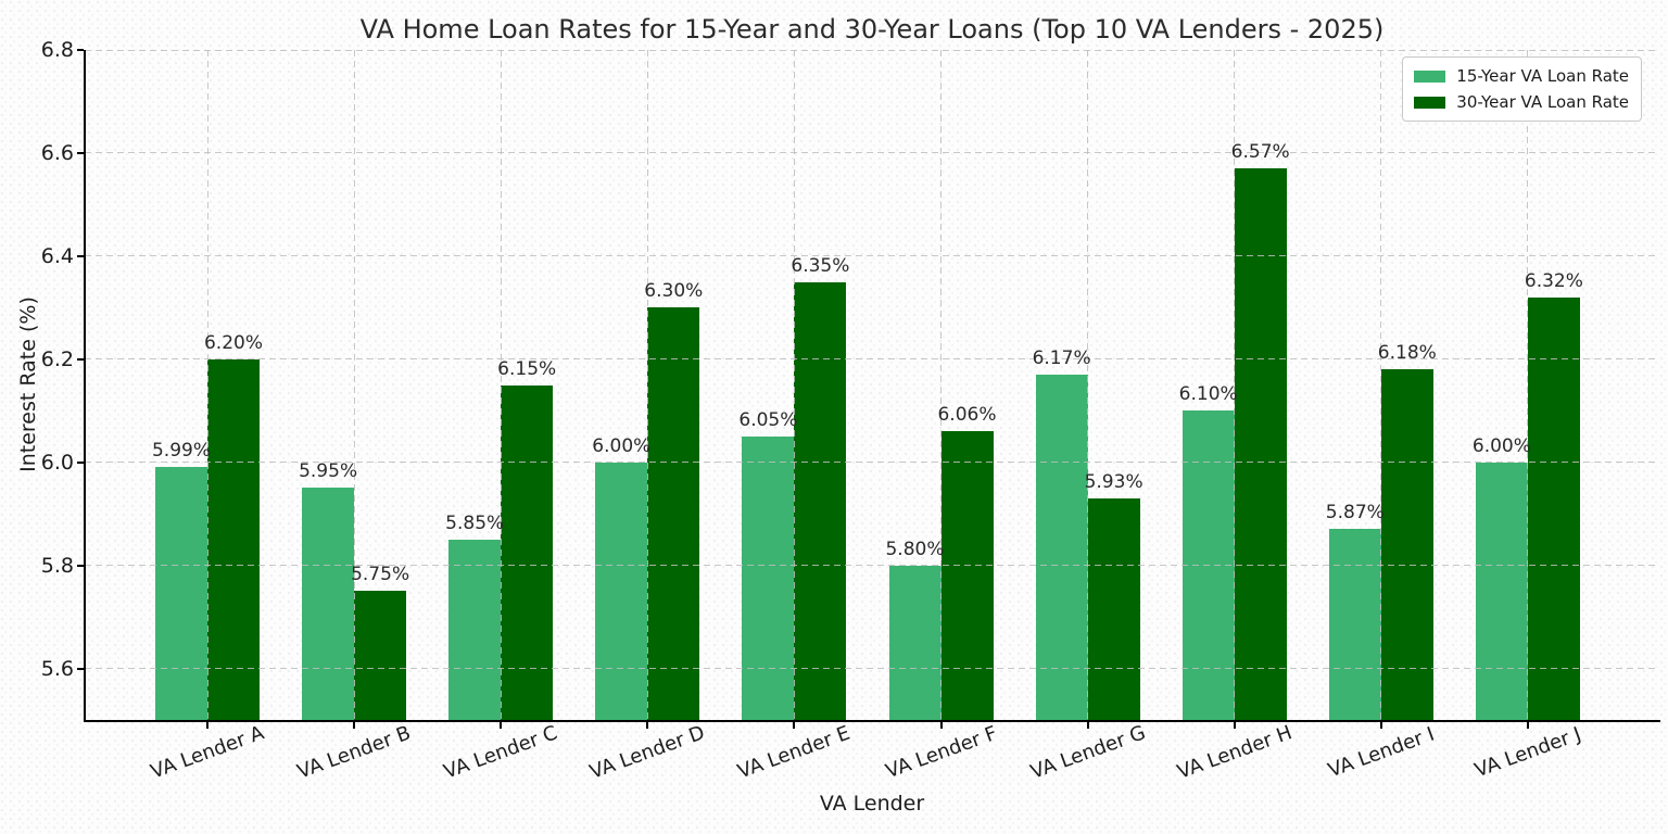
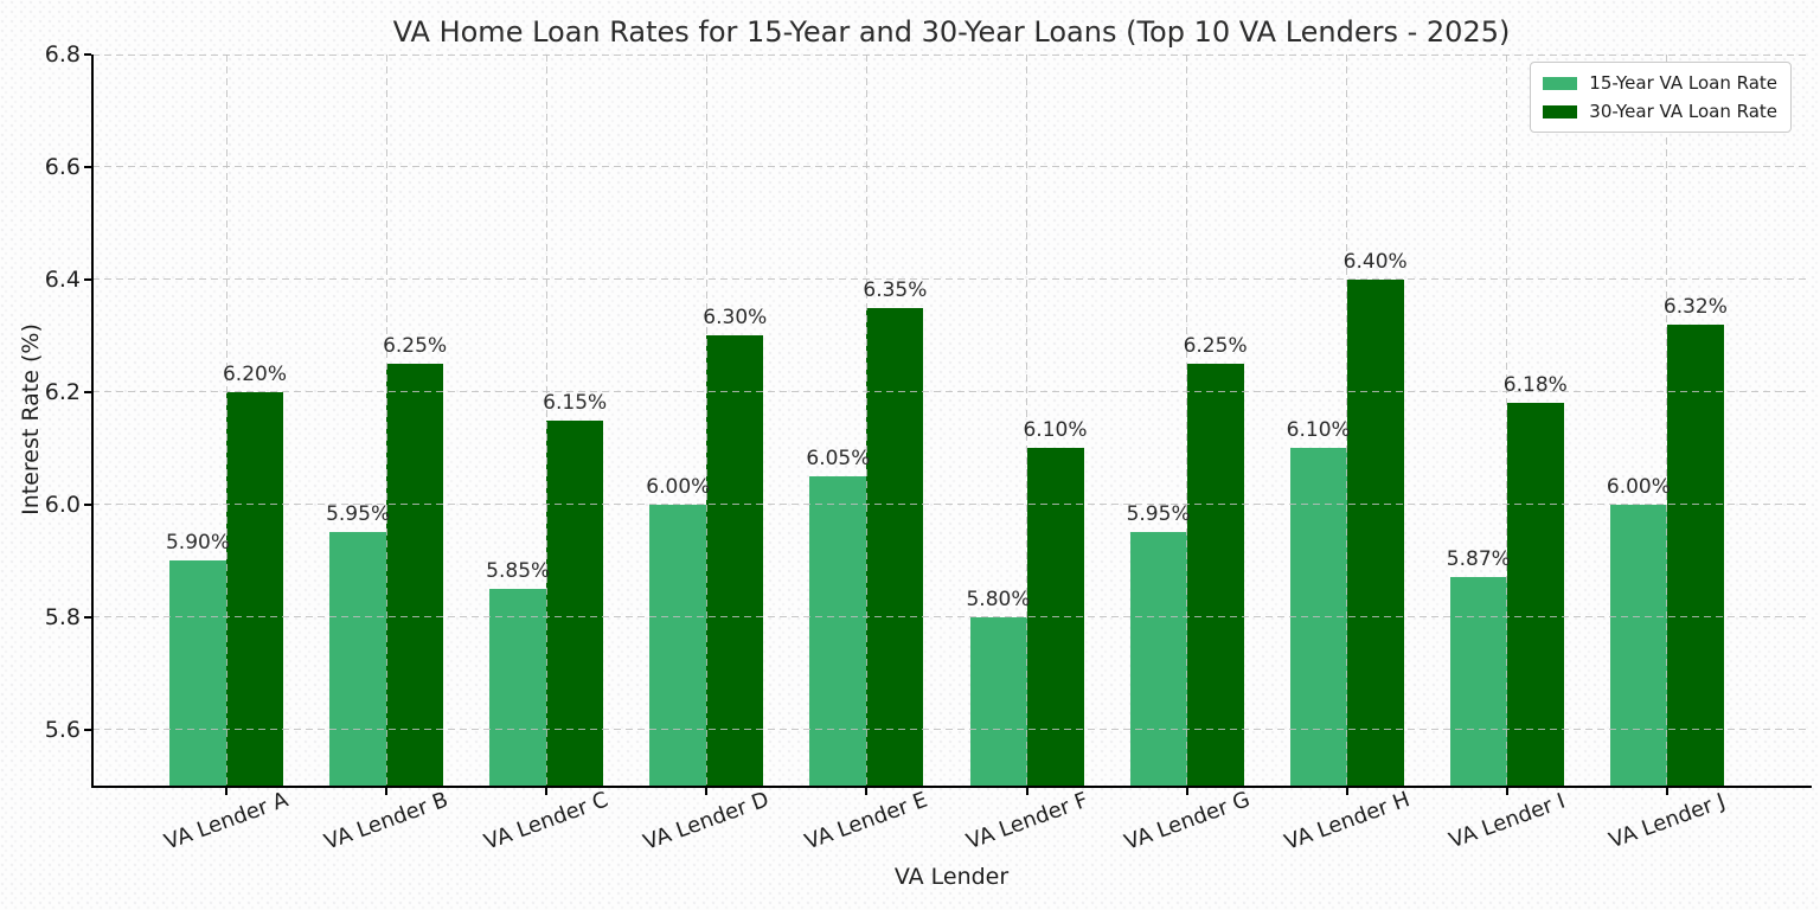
15-Year VA Loan Rate/VA Lender A: 5.99% -> 5.90%
30-Year VA Loan Rate/VA Lender B: 5.75% -> 6.25%
30-Year VA Loan Rate/VA Lender F: 6.06% -> 6.10%
15-Year VA Loan Rate/VA Lender G: 6.17% -> 5.95%
30-Year VA Loan Rate/VA Lender G: 5.93% -> 6.25%
30-Year VA Loan Rate/VA Lender H: 6.57% -> 6.40%
